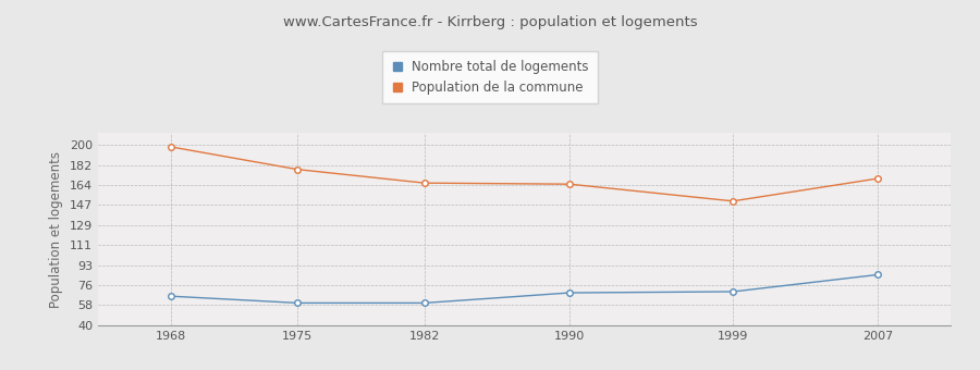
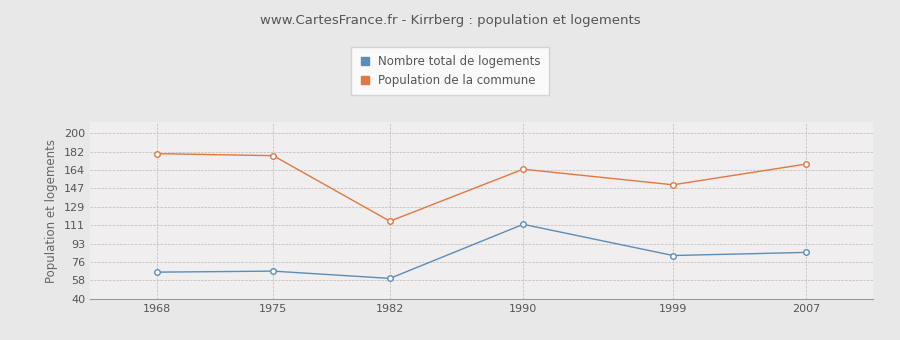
Population de la commune/1968: 198 -> 180
Nombre total de logements/1975: 60 -> 67
Population de la commune/1982: 166 -> 115
Nombre total de logements/1990: 69 -> 112
Nombre total de logements/1999: 70 -> 82
